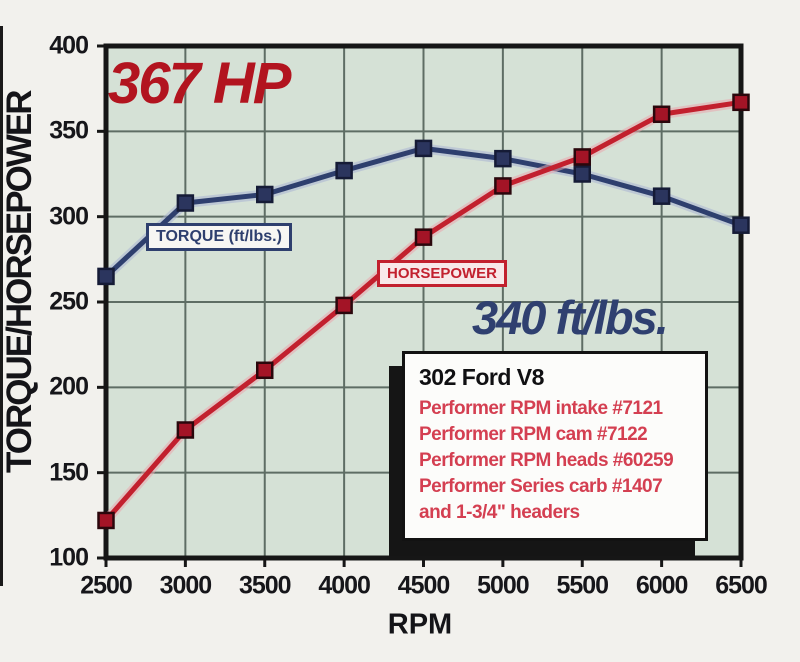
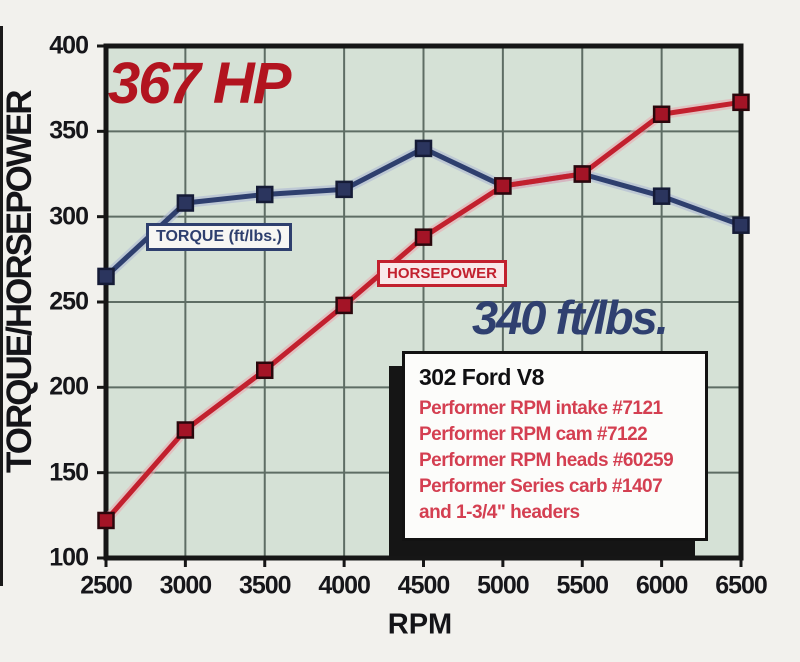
TORQUE (ft/lbs.)/4000: 327 -> 316
TORQUE (ft/lbs.)/5000: 334 -> 318
HORSEPOWER/5500: 335 -> 325
